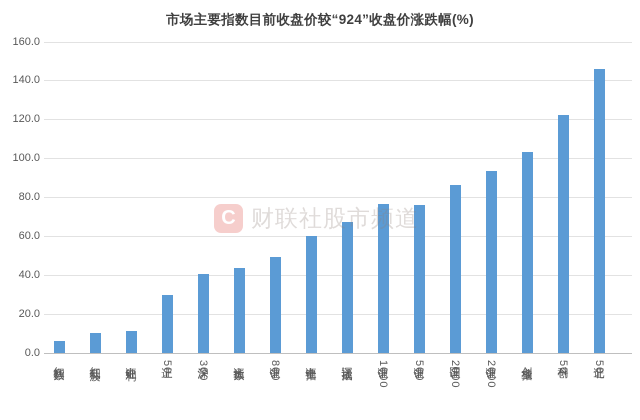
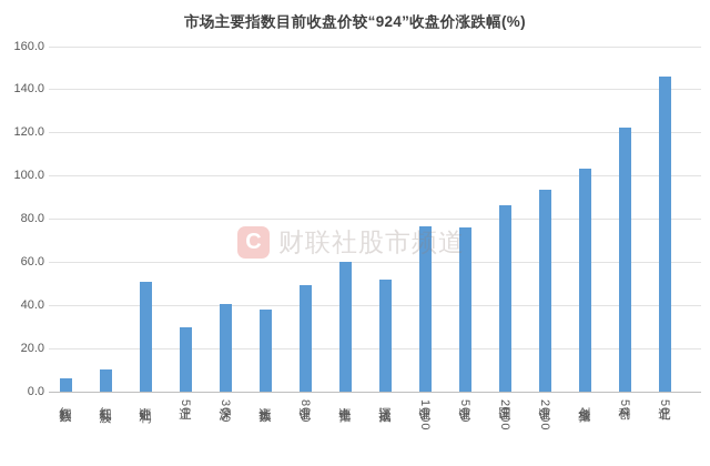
中证红利: 12 -> 51
上证指数: 44 -> 38
深证成指: 67 -> 52
